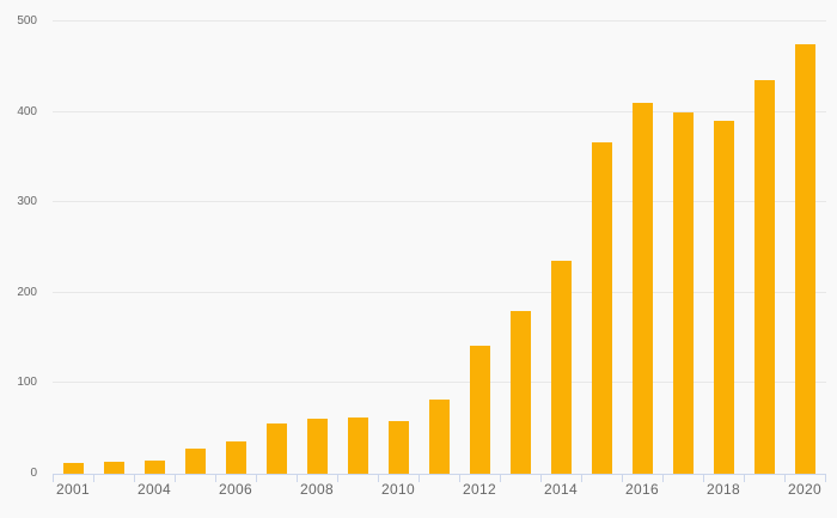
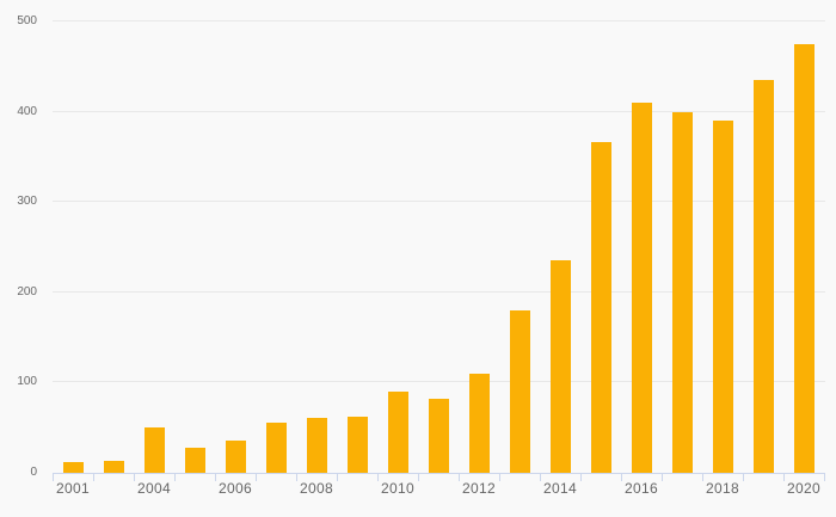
2004: 20 -> 50
2010: 60 -> 90
2012: 140 -> 110
